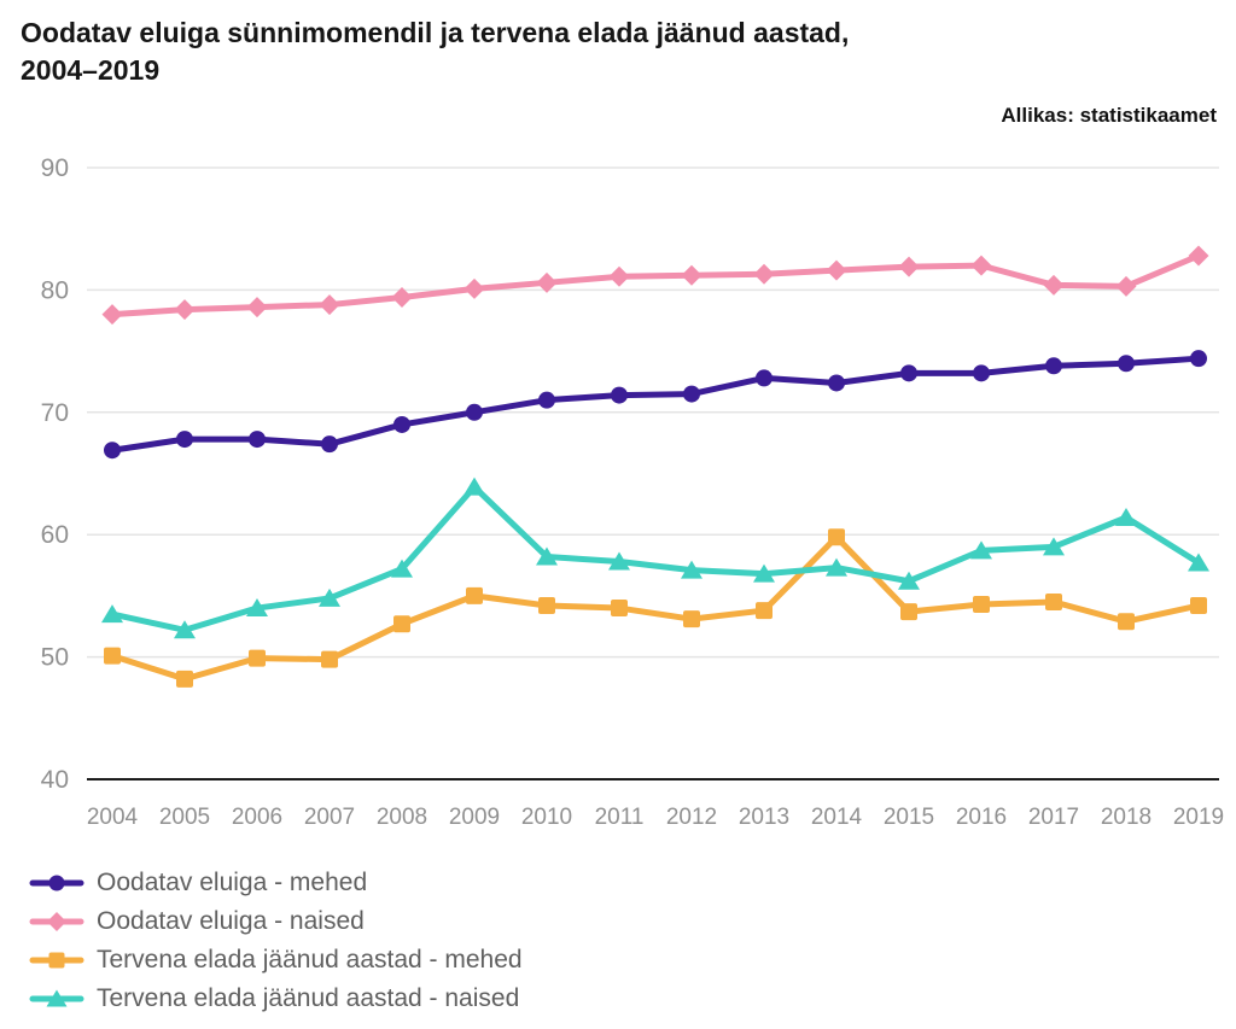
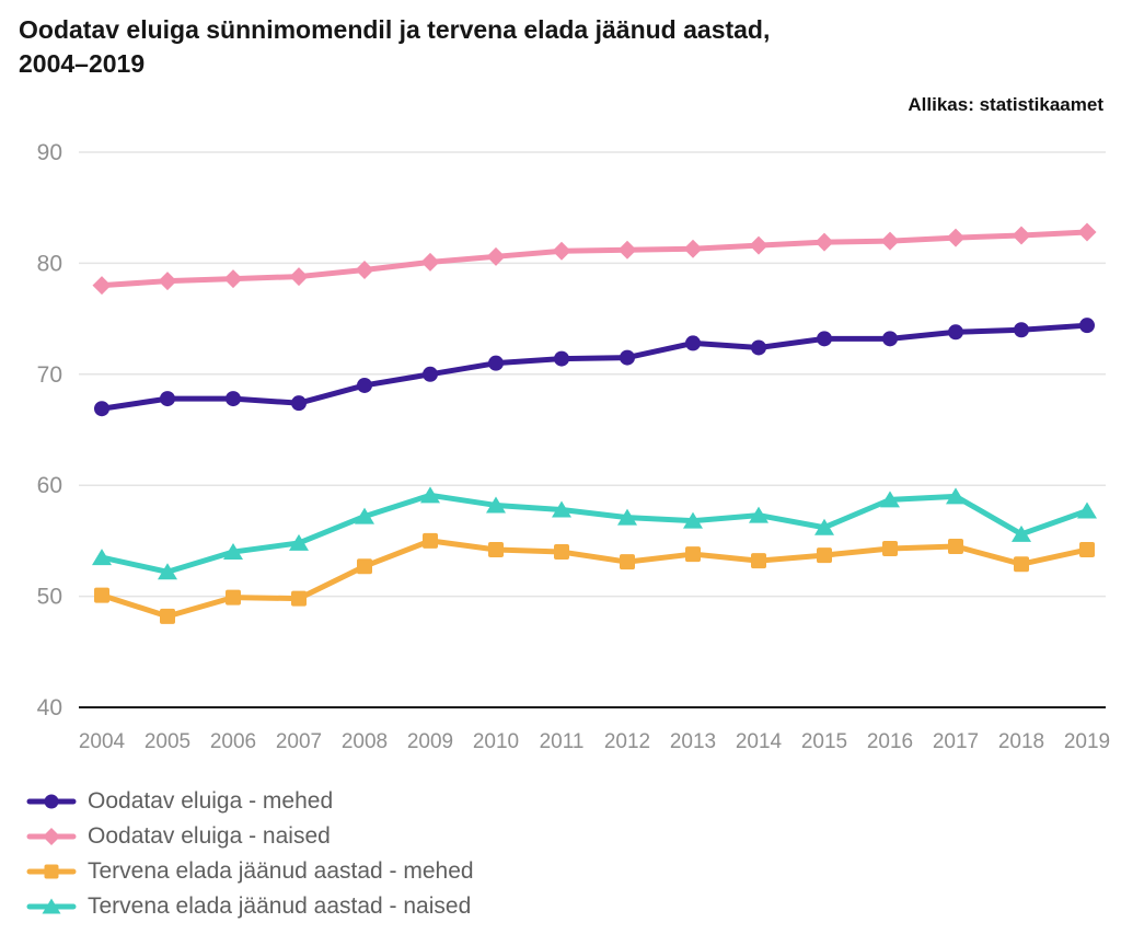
Tervena elada jäänud aastad - naised/2009: 63.9 -> 59.1
Tervena elada jäänud aastad - mehed/2014: 59.8 -> 53.2
Oodatav eluiga - naised/2017: 80.4 -> 82.3
Oodatav eluiga - naised/2018: 80.3 -> 82.5
Tervena elada jäänud aastad - naised/2018: 61.4 -> 55.6
